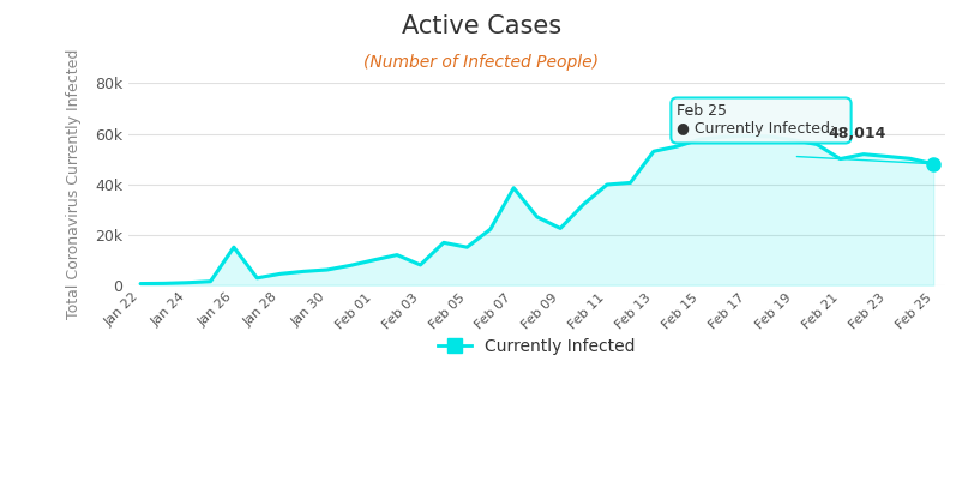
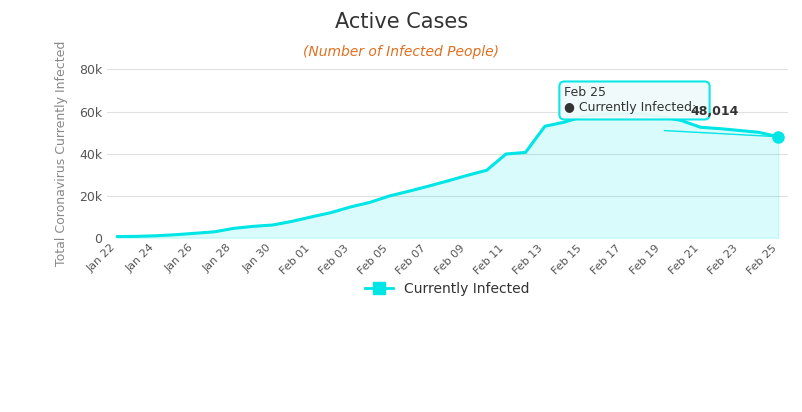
Jan 26: 15.0k -> 2.1k
Feb 03: 8.0k -> 14.6k
Feb 05: 15.0k -> 19.8k
Feb 07: 38.5k -> 24.5k
Feb 09: 22.5k -> 29.6k
Feb 21: 50.0k -> 52.5k
